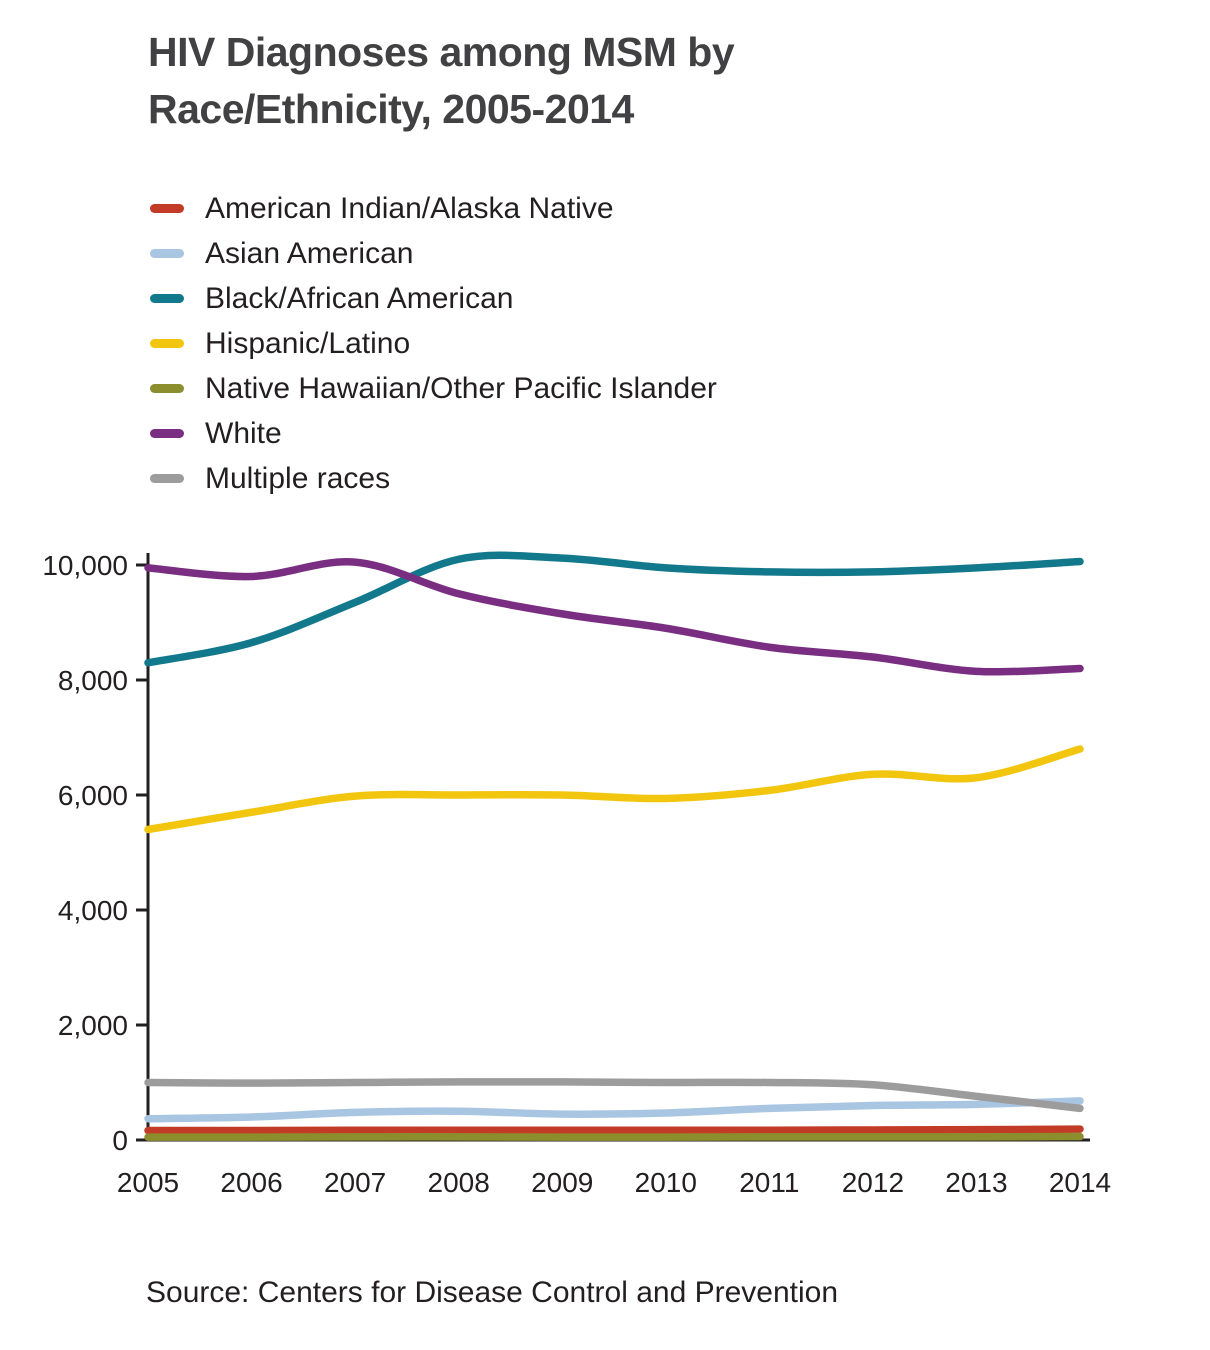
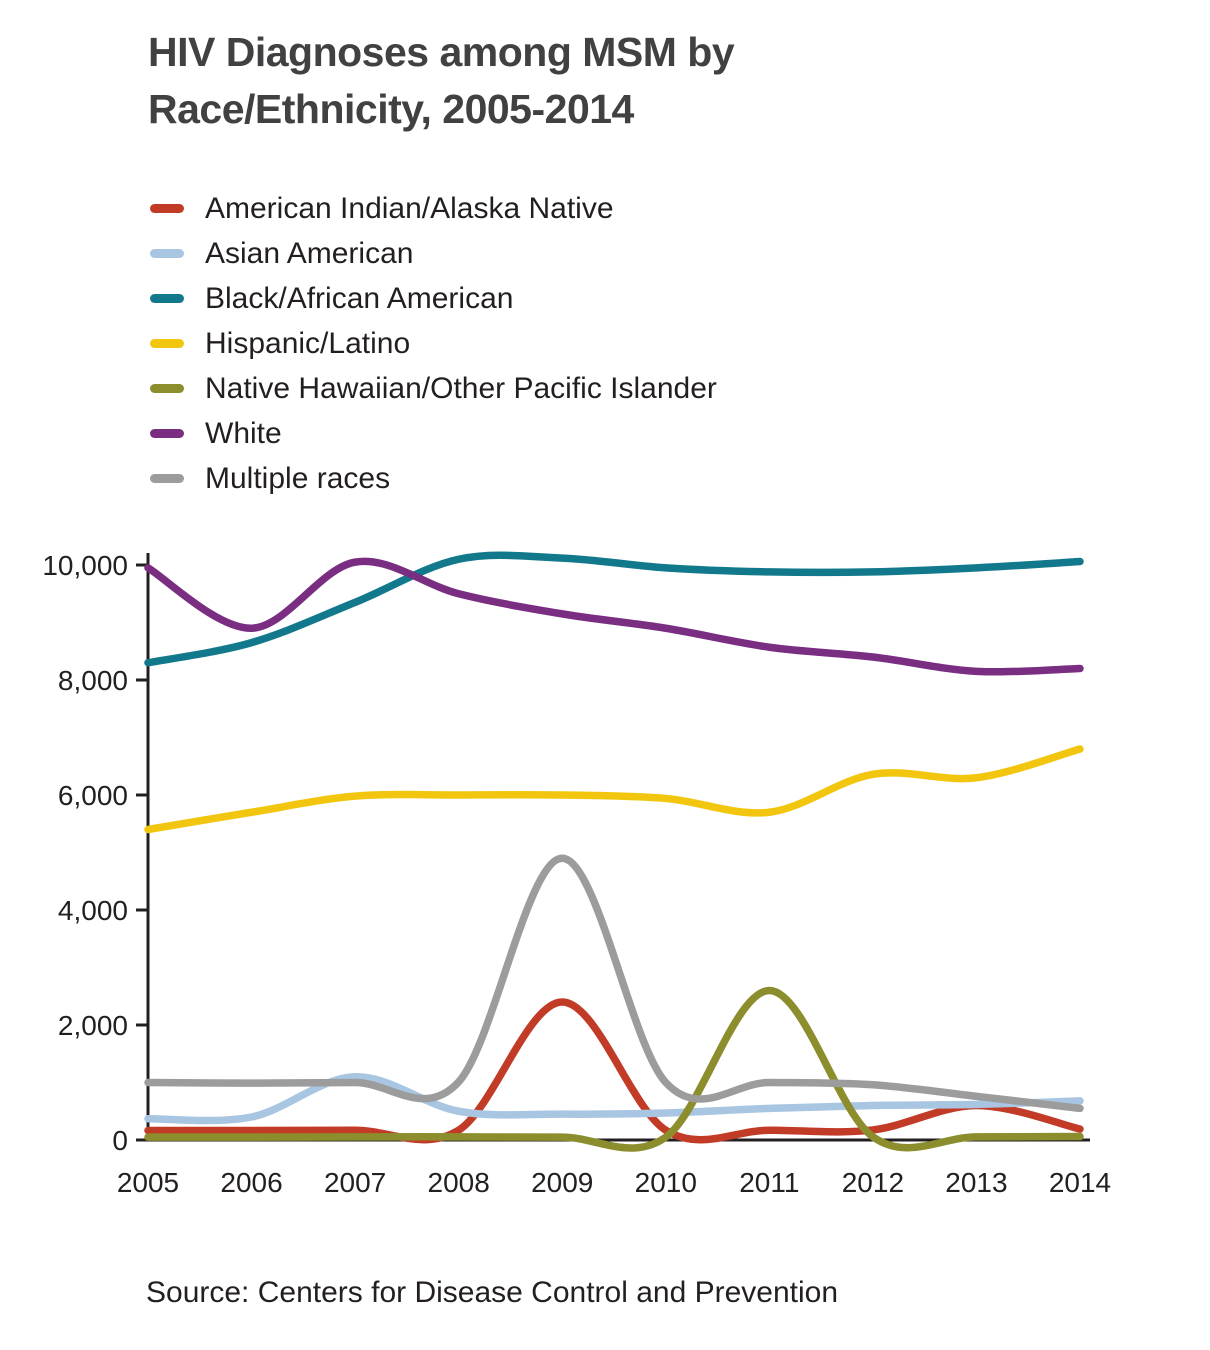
White/2006: 9800 -> 8900
Asian American/2007: 500 -> 1100
American Indian/Alaska Native/2009: 200 -> 2400
Multiple races/2009: 1000 -> 4900
Hispanic/Latino/2011: 6100 -> 5700
Native Hawaiian/Other Pacific Islander/2011: 100 -> 2600
American Indian/Alaska Native/2013: 200 -> 600
